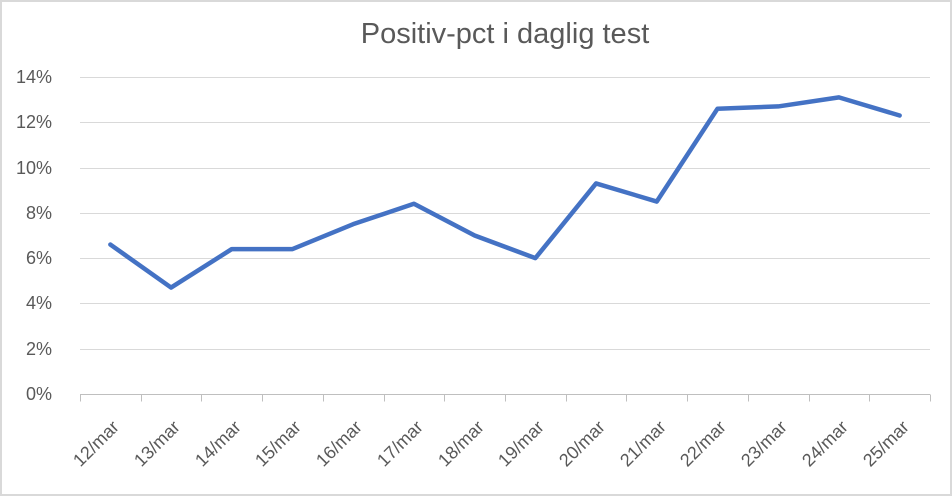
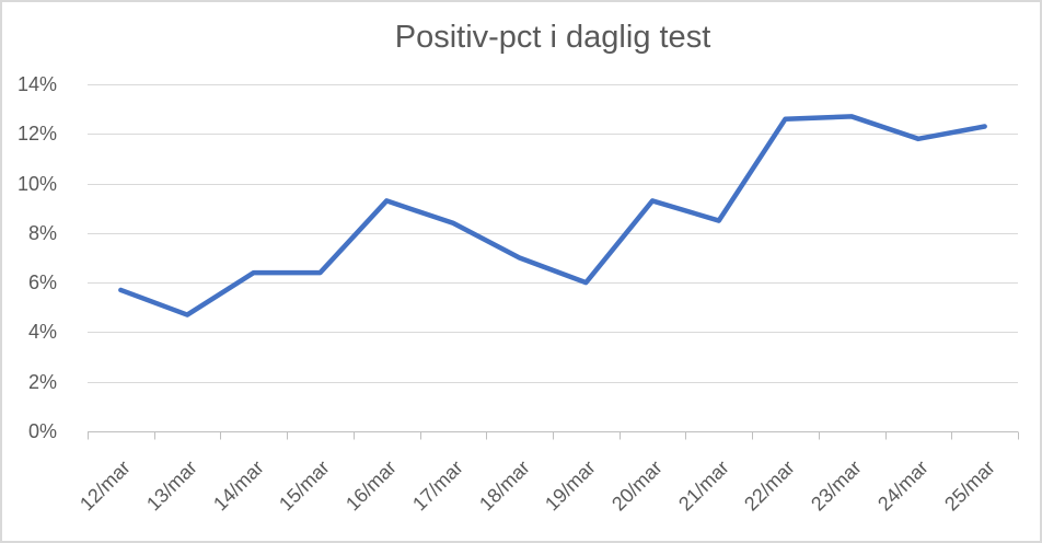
12/mar: 6.6% -> 5.7%
16/mar: 7.5% -> 9.3%
24/mar: 13.1% -> 11.8%
